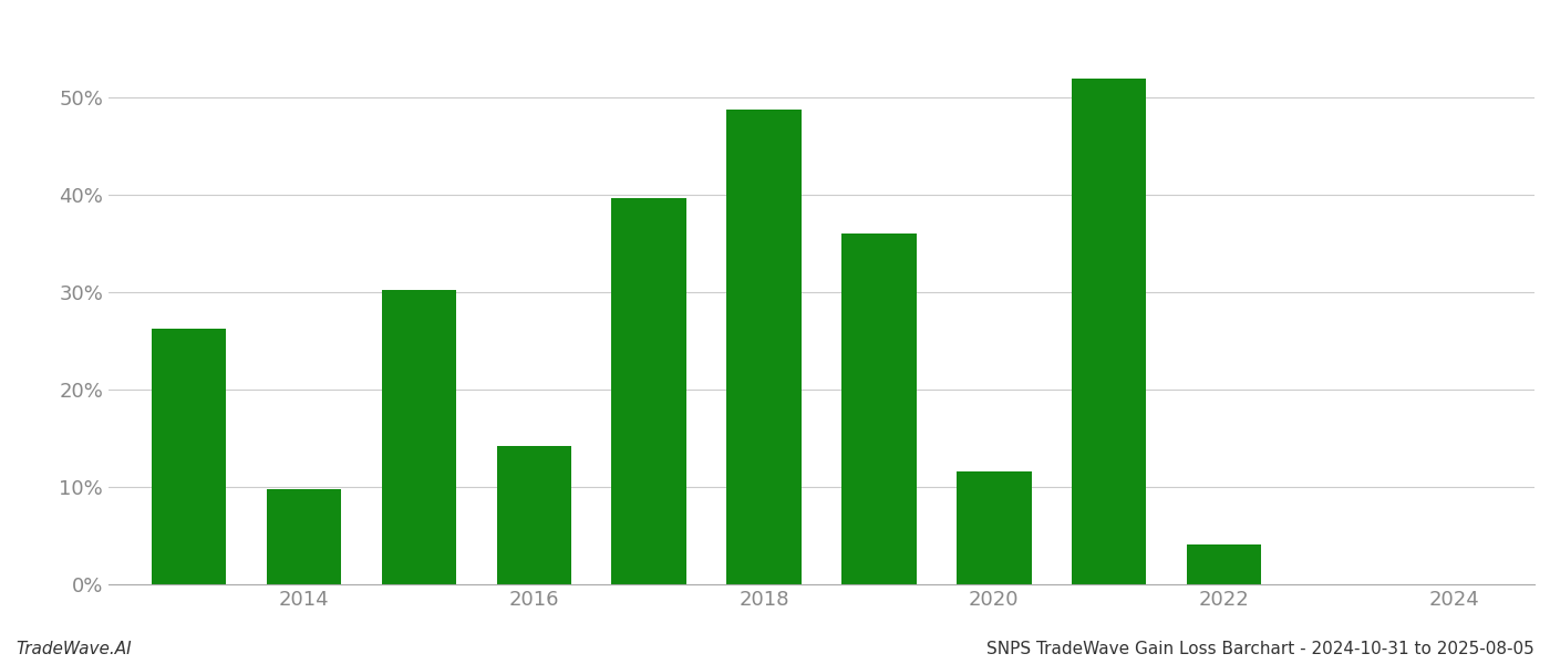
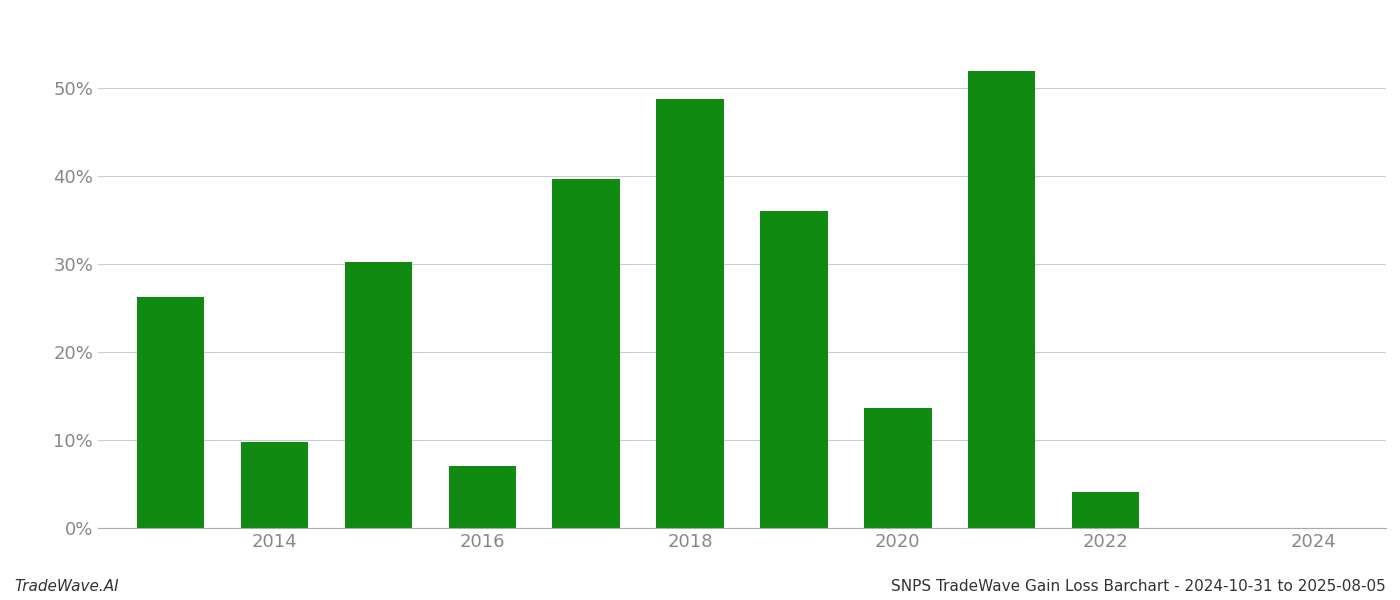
2016: 14.2% -> 7.0%
2020: 11.6% -> 13.7%
